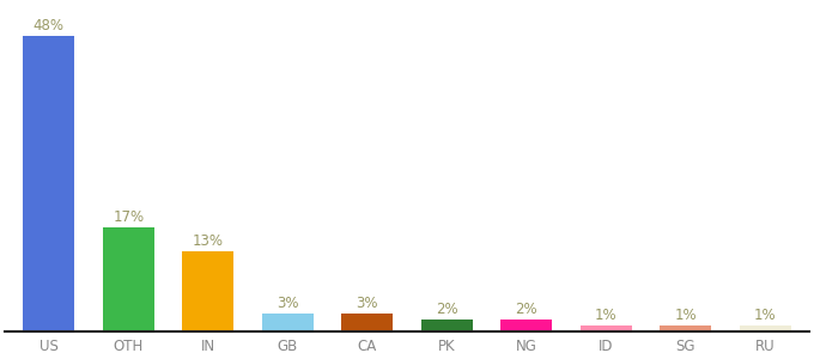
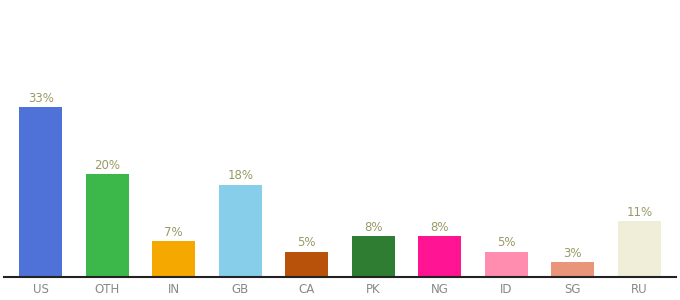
US: 48% -> 33%
OTH: 17% -> 20%
IN: 13% -> 7%
GB: 3% -> 18%
CA: 3% -> 5%
PK: 2% -> 8%
NG: 2% -> 8%
ID: 1% -> 5%
SG: 1% -> 3%
RU: 1% -> 11%
